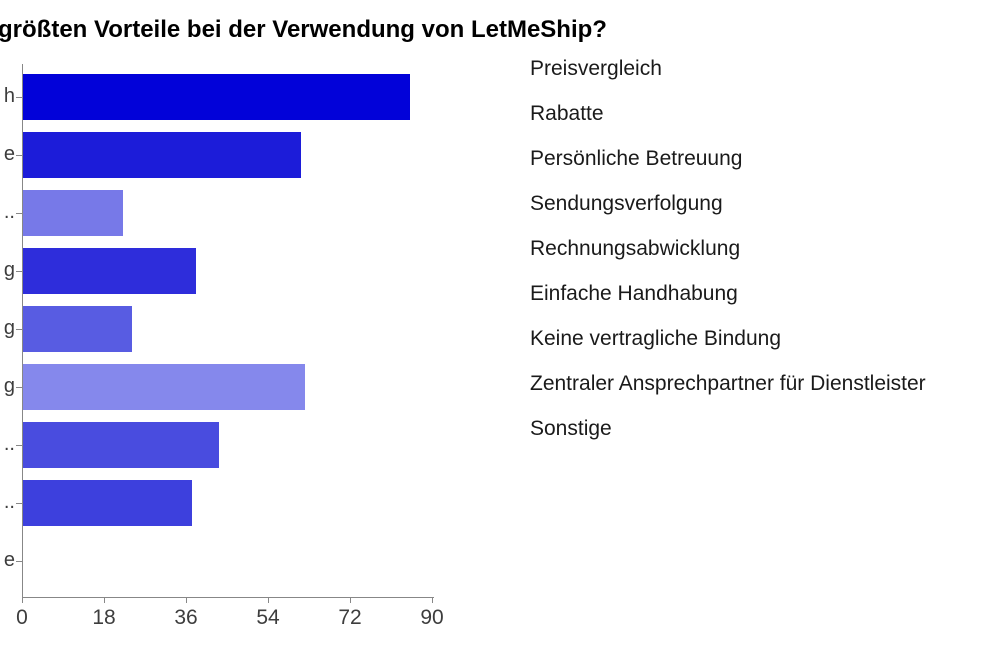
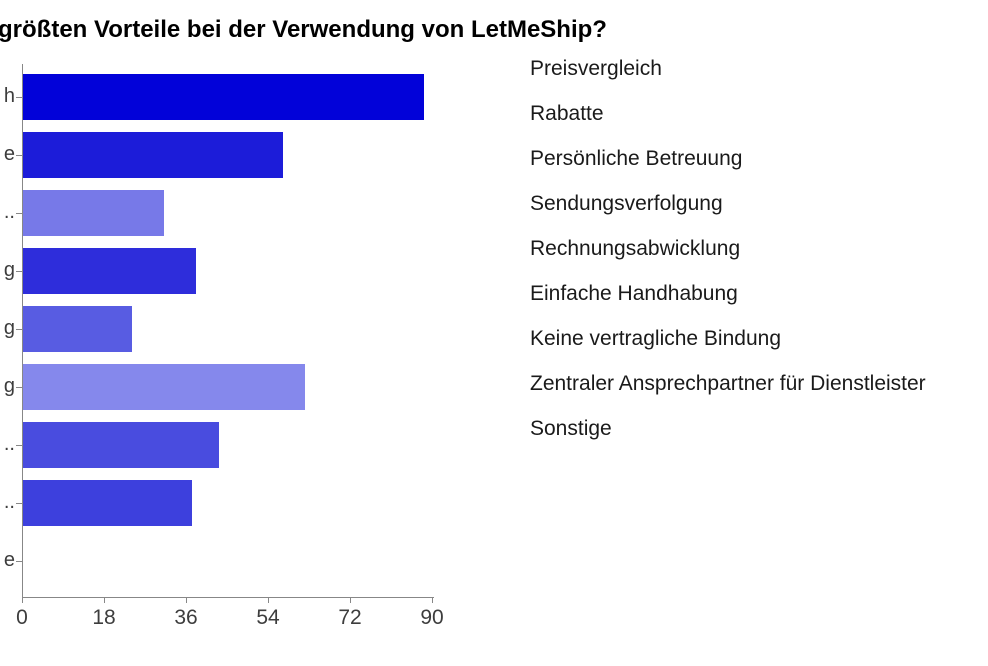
Preisvergleich: 85 -> 88
Rabatte: 61 -> 57
Persönliche Betreuung: 22 -> 31
